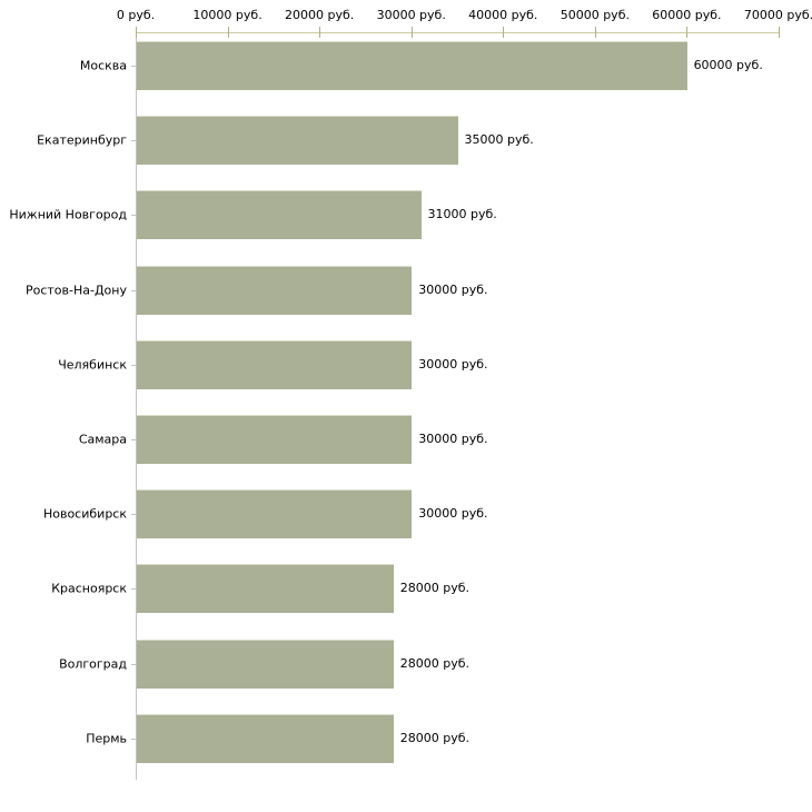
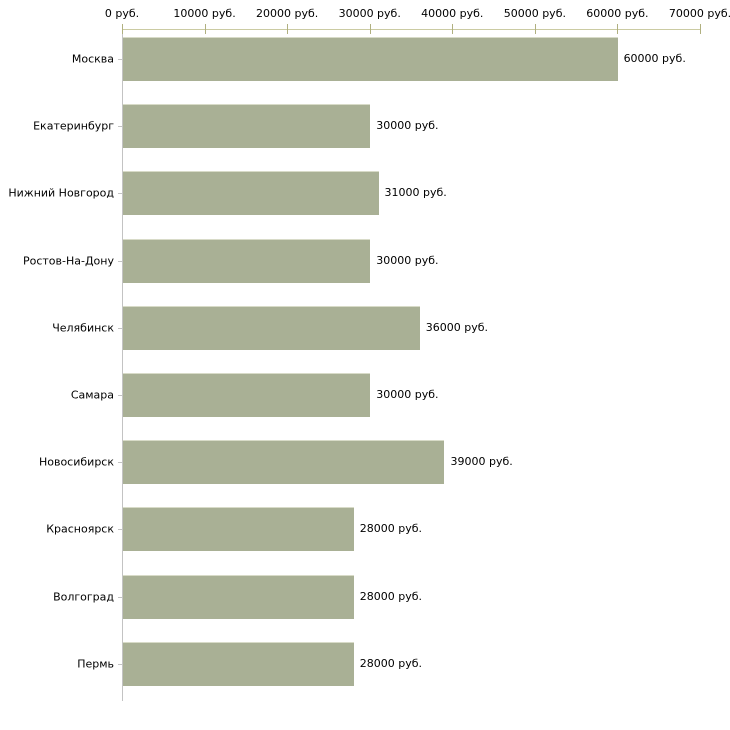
Екатеринбург: 35000 -> 30000
Челябинск: 30000 -> 36000
Новосибирск: 30000 -> 39000
